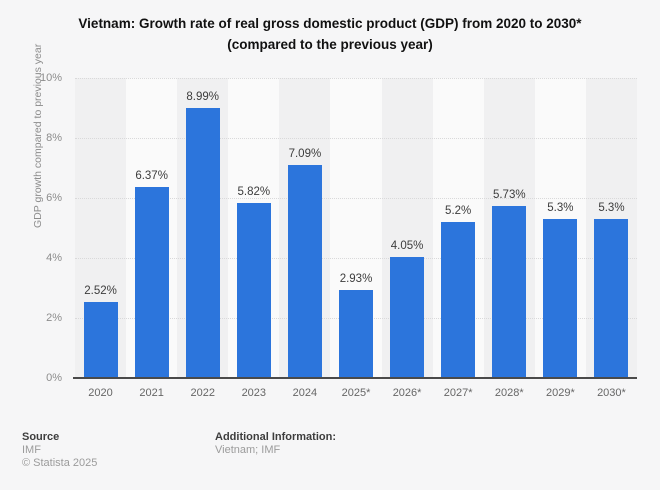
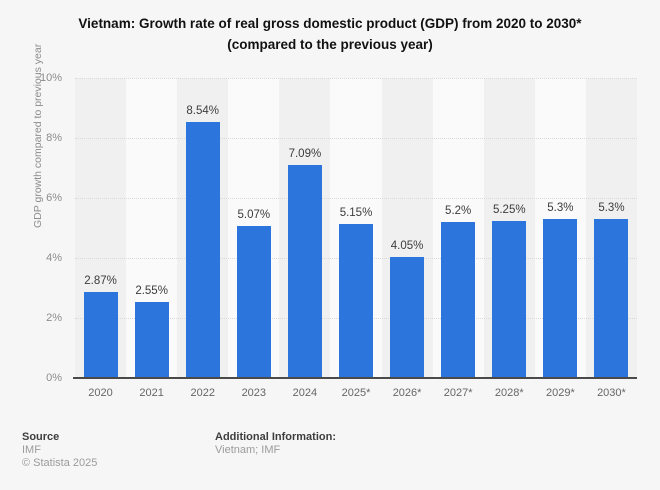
2020: 2.52% -> 2.87%
2021: 6.37% -> 2.55%
2022: 8.99% -> 8.54%
2023: 5.82% -> 5.07%
2025*: 2.93% -> 5.15%
2028*: 5.73% -> 5.25%
